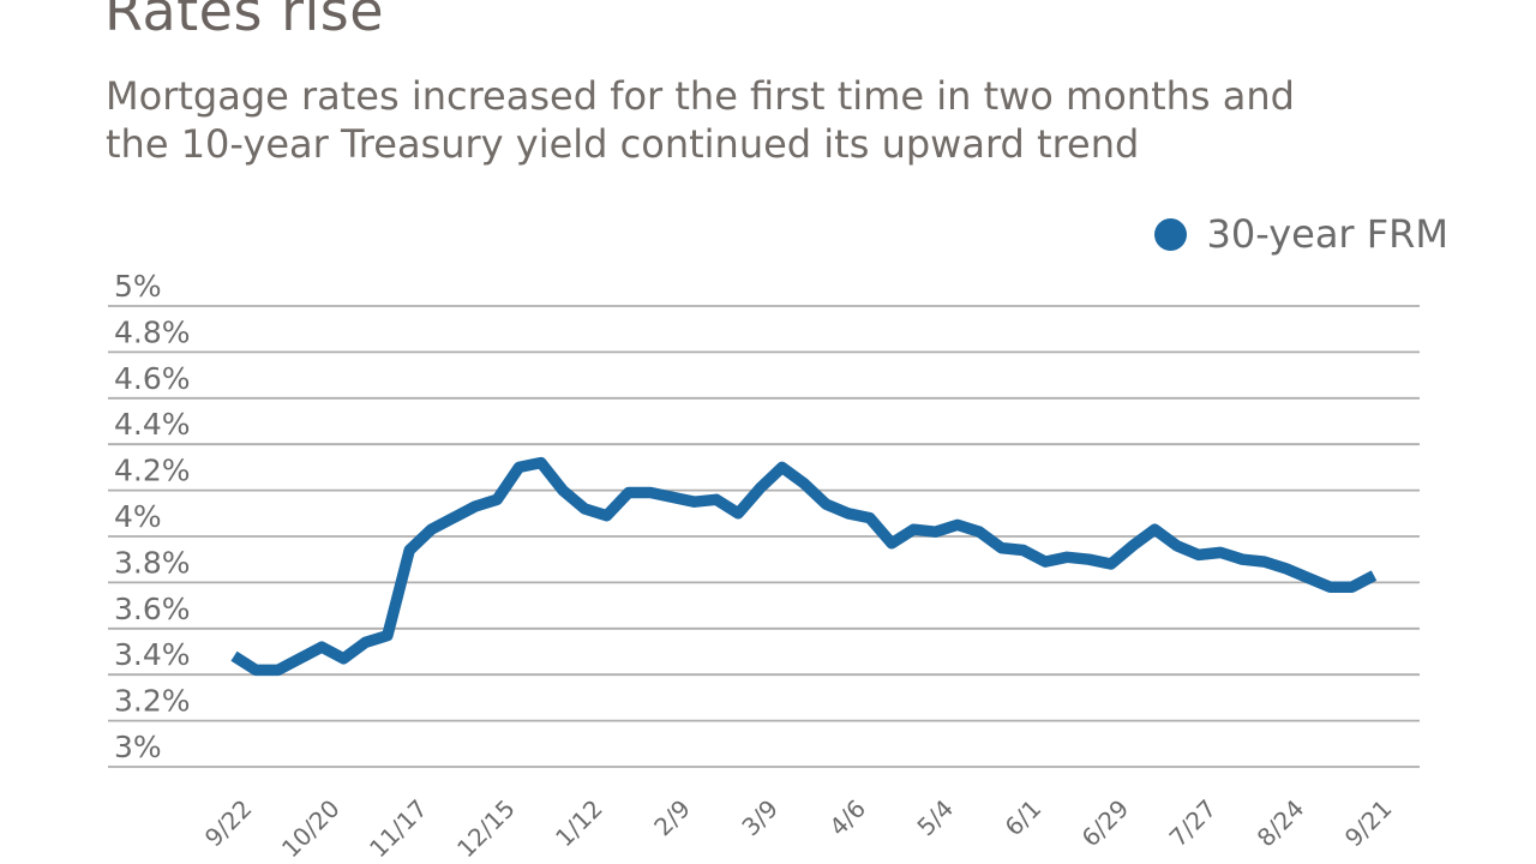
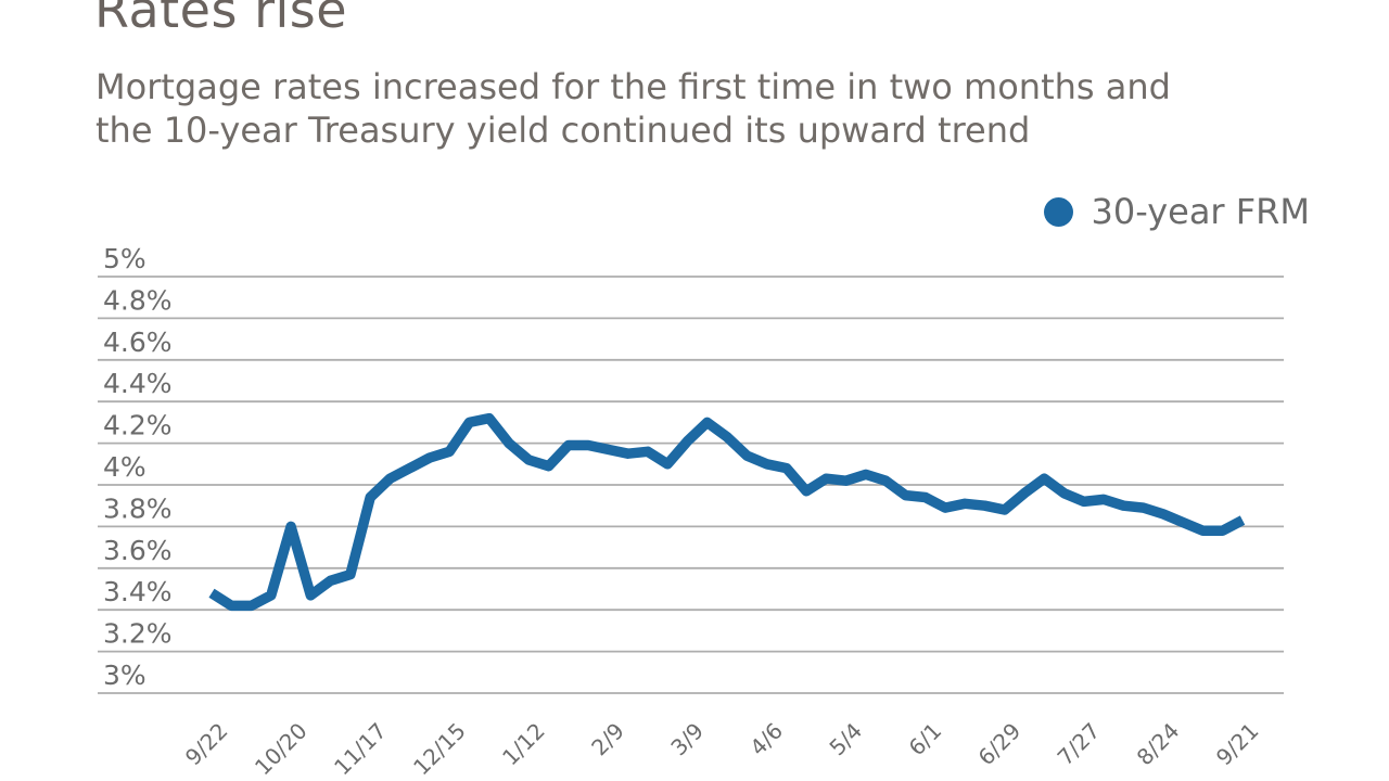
10/20: 3.52% -> 3.80%
